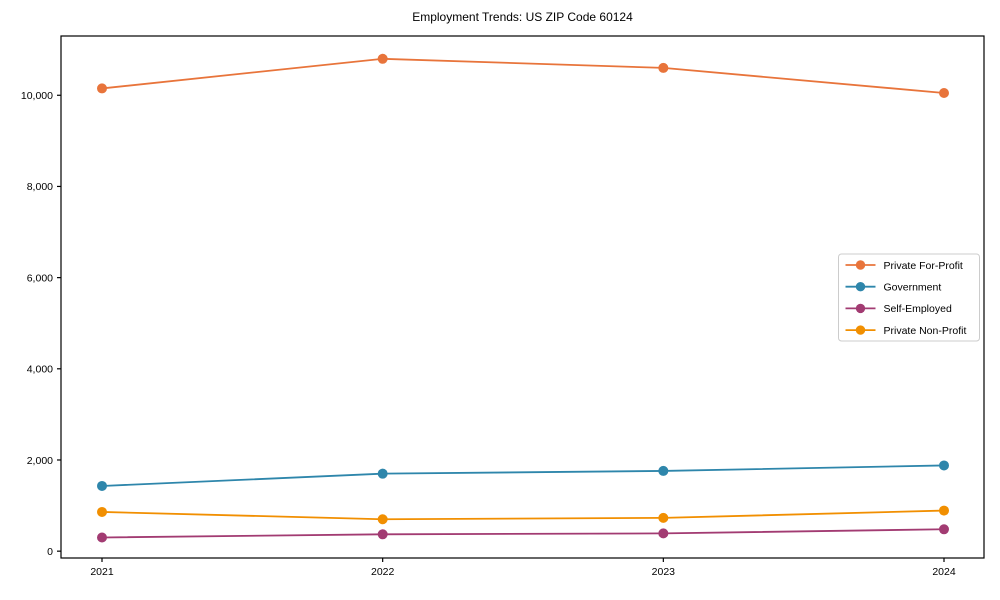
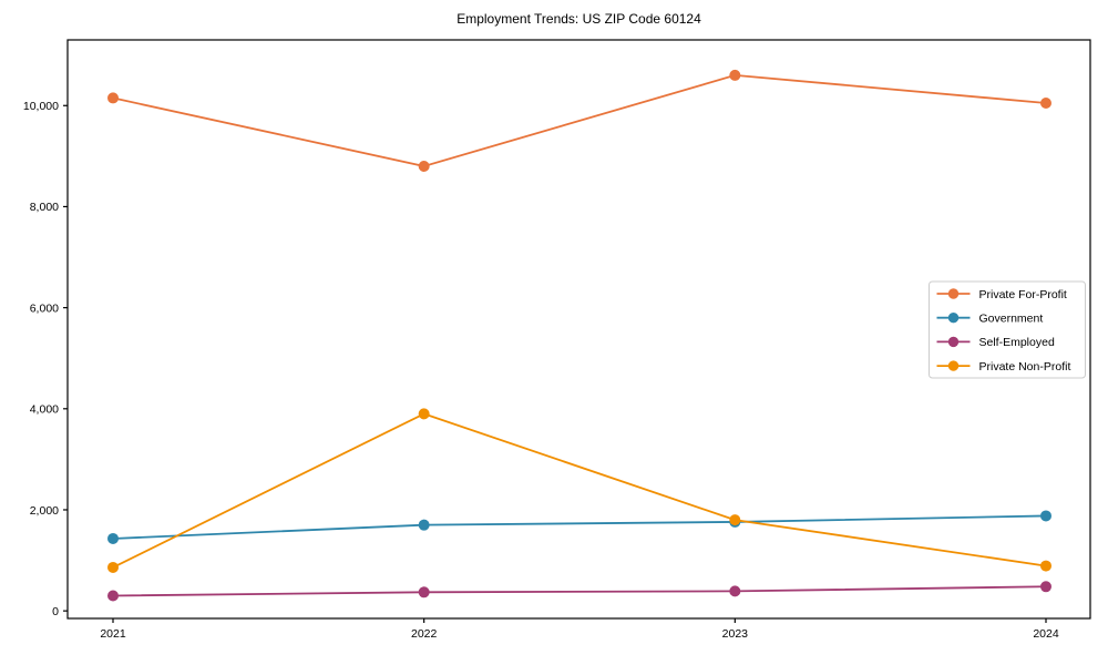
Private For-Profit/2022: 10800 -> 8800
Private Non-Profit/2022: 700 -> 3900
Private Non-Profit/2023: 700 -> 1800
